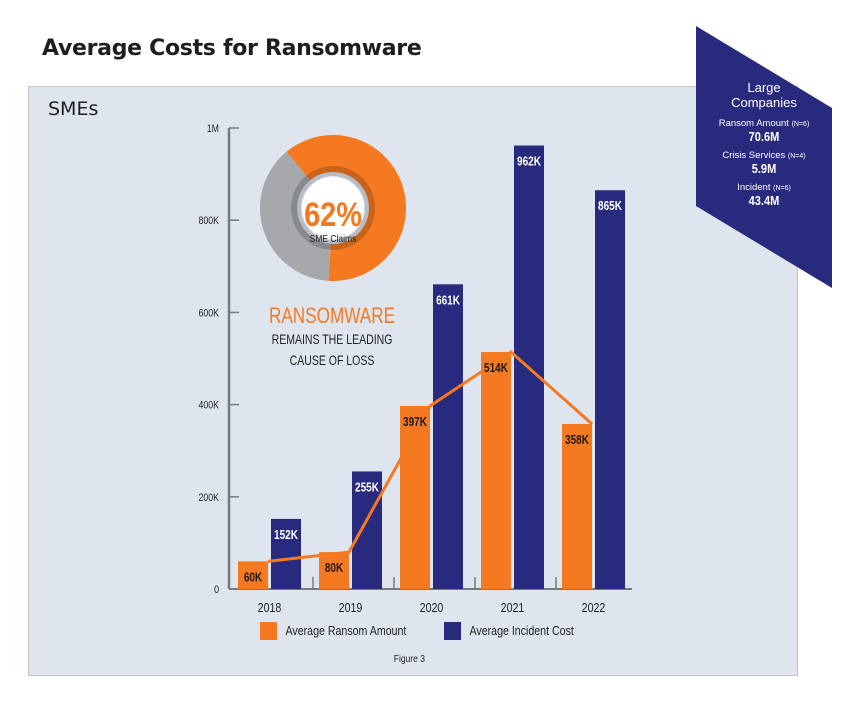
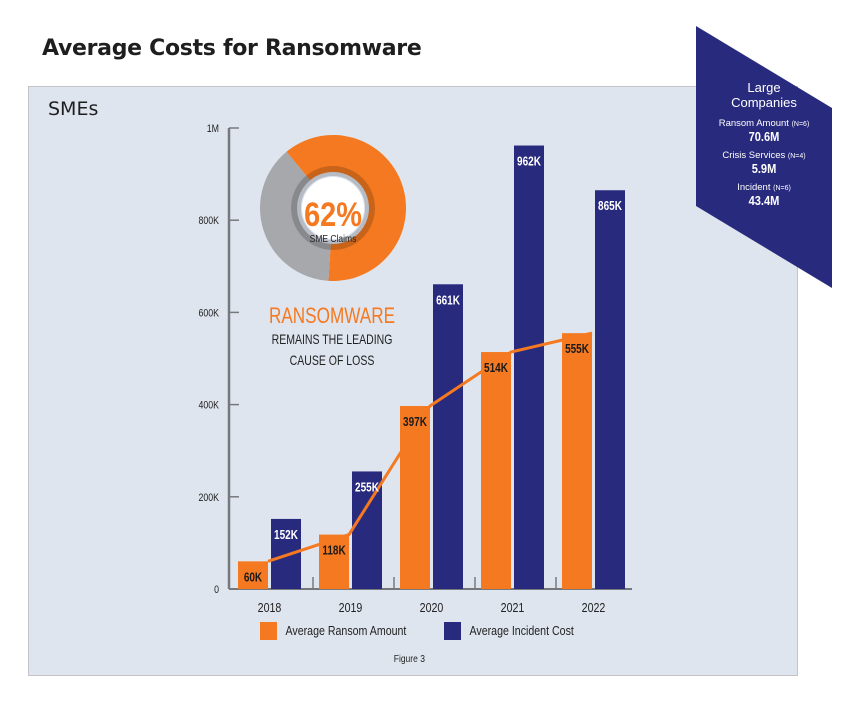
Average Ransom Amount/2019: 80K -> 118K
Average Ransom Amount/2022: 358K -> 555K
